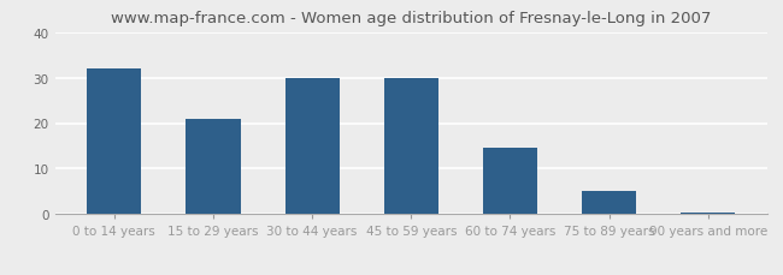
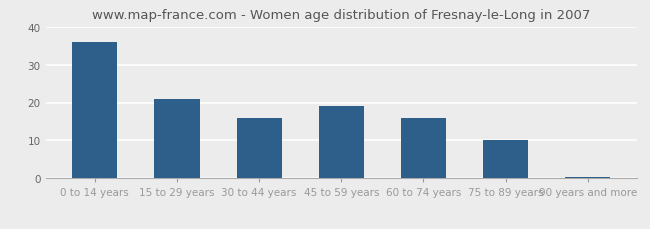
0 to 14 years: 32.0 -> 36.0
30 to 44 years: 30.0 -> 16.0
45 to 59 years: 30.0 -> 19.0
60 to 74 years: 14.5 -> 16.0
75 to 89 years: 5.0 -> 10.0
